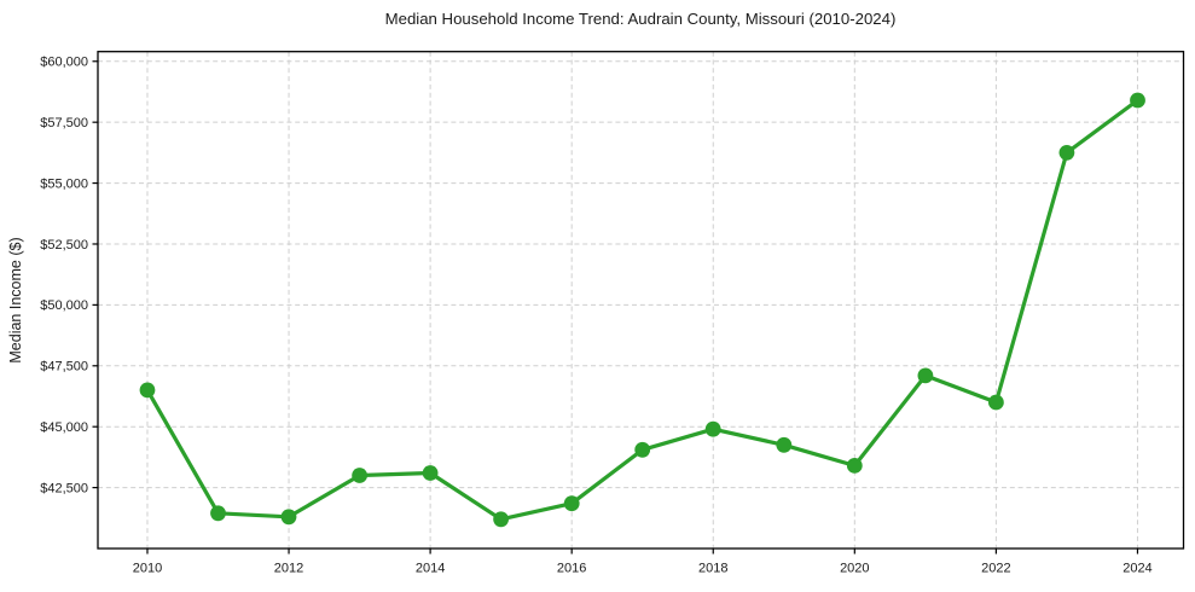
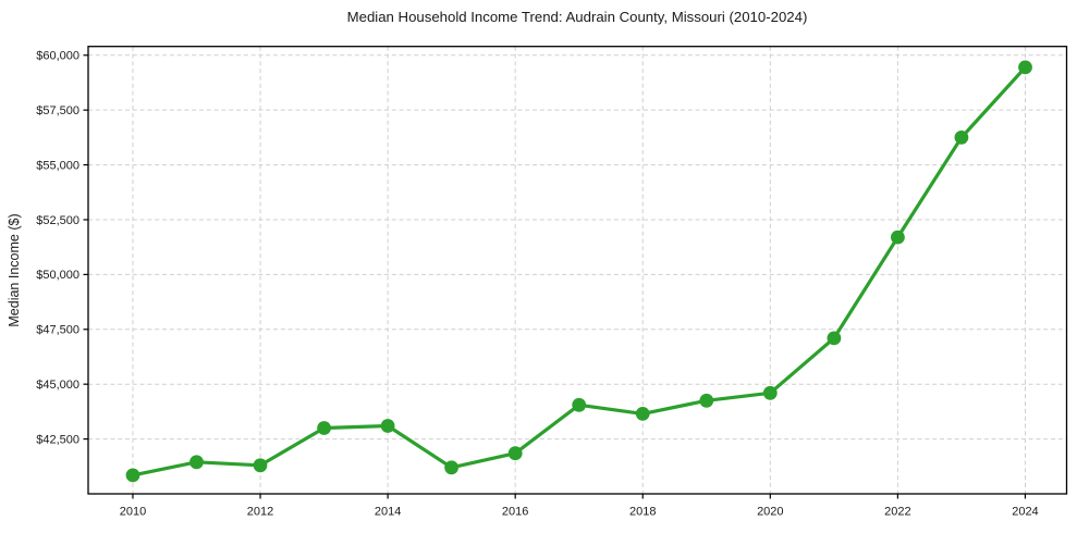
2010: $46500 -> $40800
2018: $44900 -> $43600
2020: $43400 -> $44600
2022: $46000 -> $51700
2024: $58400 -> $59400
